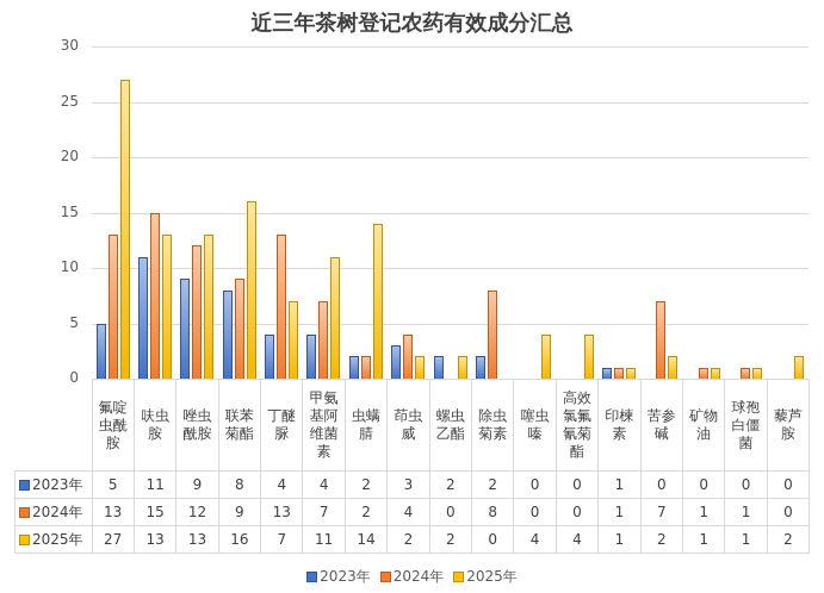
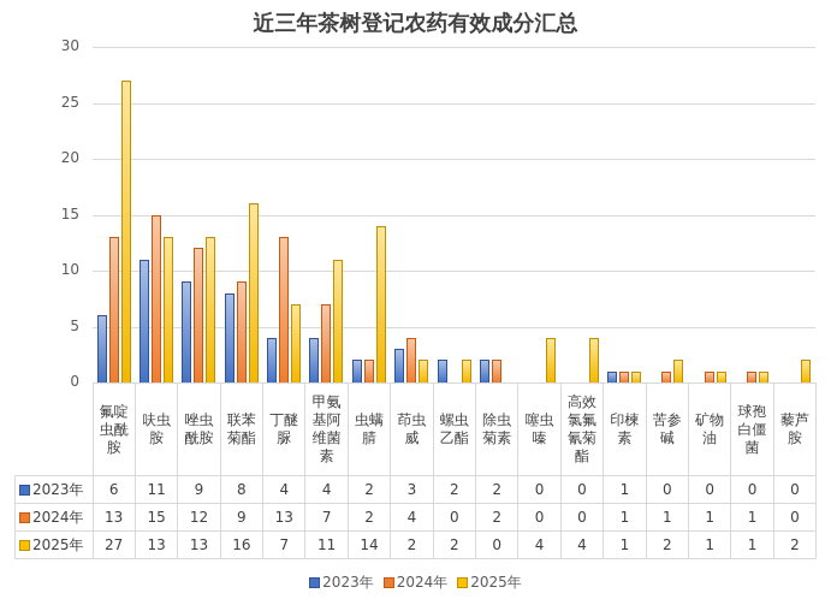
2023年/氟啶虫酰胺: 5 -> 6
2024年/除虫菊素: 8 -> 2
2024年/苦参碱: 7 -> 1
